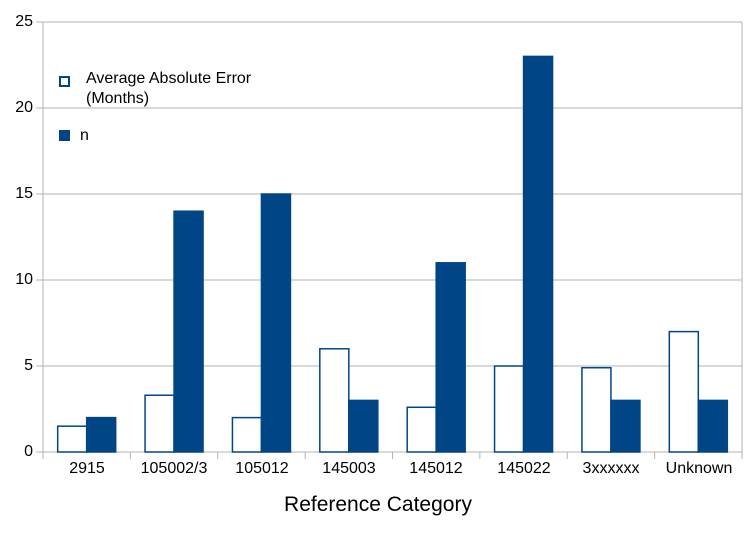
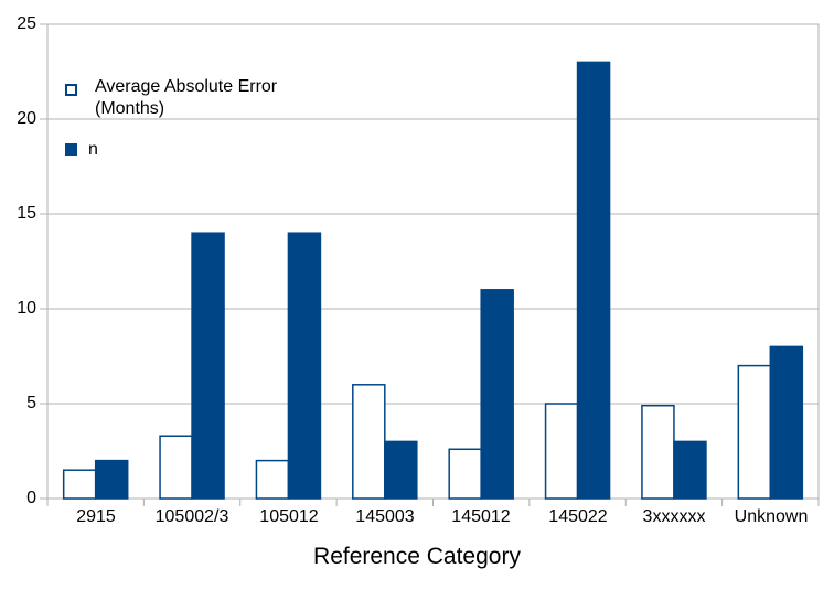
n/105012: 15 -> 14
n/Unknown: 3 -> 8
